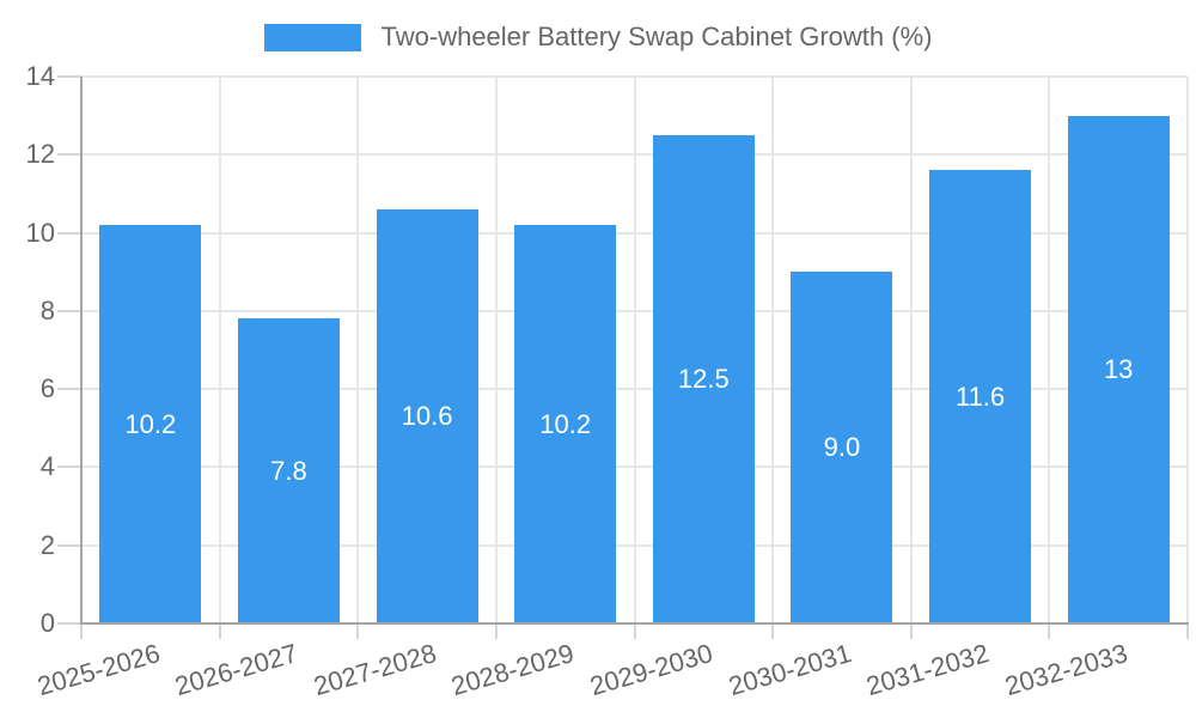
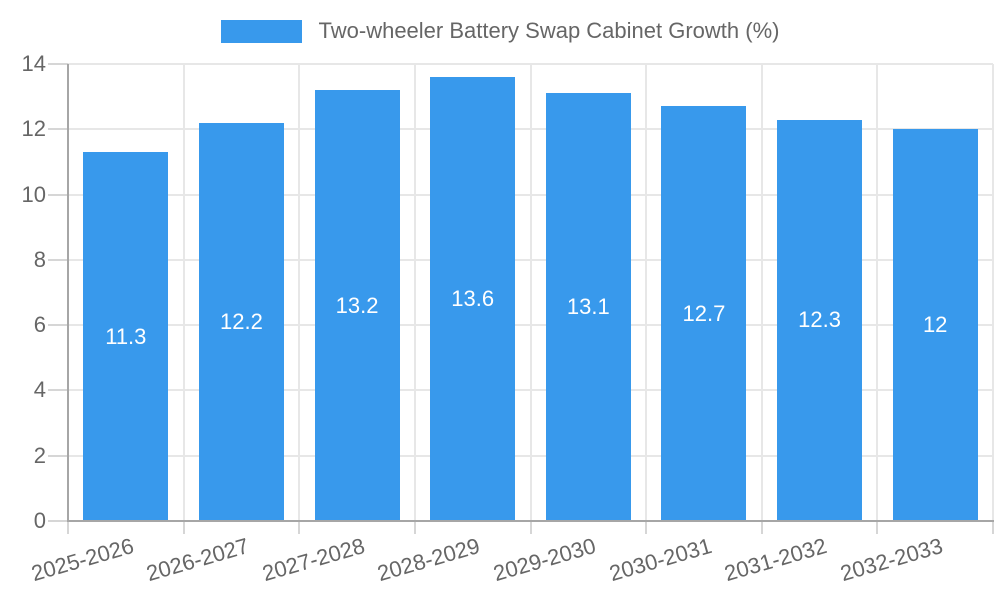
2025-2026: 10.2 -> 11.3
2026-2027: 7.8 -> 12.2
2027-2028: 10.6 -> 13.2
2028-2029: 10.2 -> 13.6
2029-2030: 12.5 -> 13.1
2030-2031: 9.0 -> 12.7
2031-2032: 11.6 -> 12.3
2032-2033: 13 -> 12
